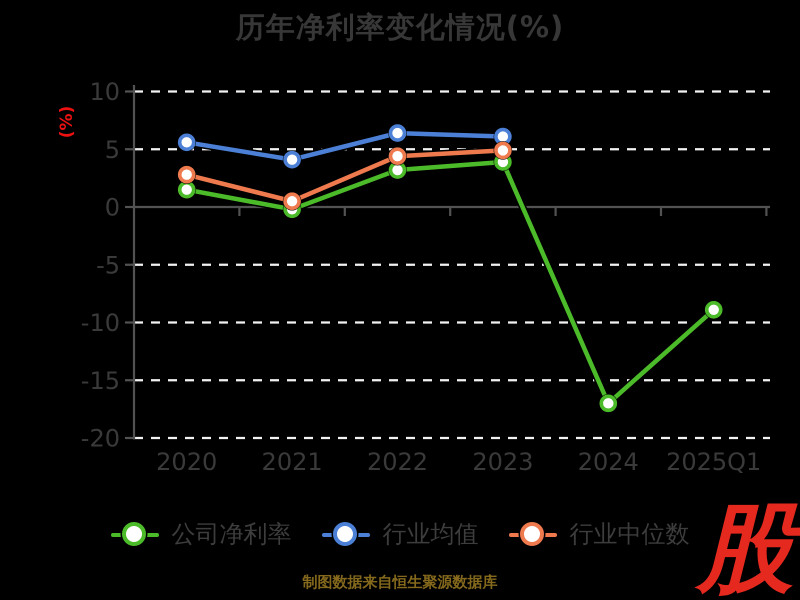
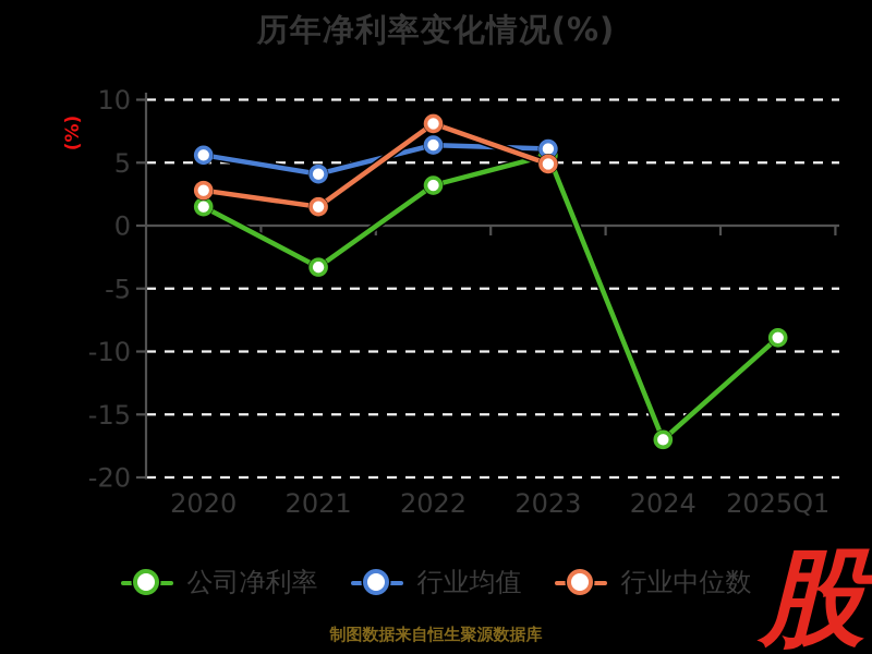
公司净利率/2021: -0.2 -> -3.3
行业中位数/2021: 0.5 -> 1.5
行业中位数/2022: 4.4 -> 8.1
公司净利率/2023: 3.9 -> 5.6
